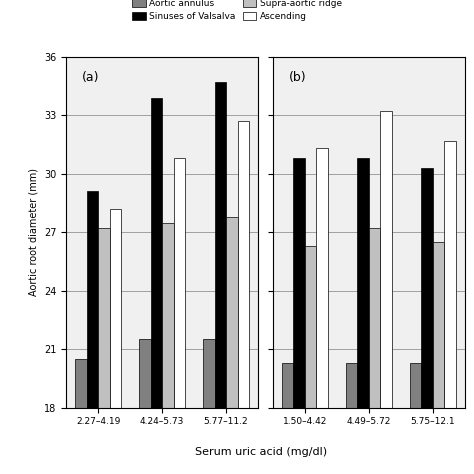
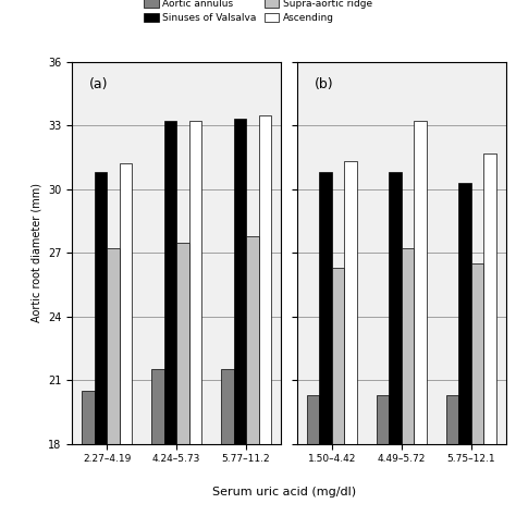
Sinuses of Valsalva/2.27–4.19: 29.1 -> 30.8
Ascending/2.27–4.19: 28.2 -> 31.2
Sinuses of Valsalva/4.24–5.73: 33.9 -> 33.2
Ascending/4.24–5.73: 30.8 -> 33.2
Sinuses of Valsalva/5.77–11.2: 34.7 -> 33.3
Ascending/5.77–11.2: 32.7 -> 33.5
